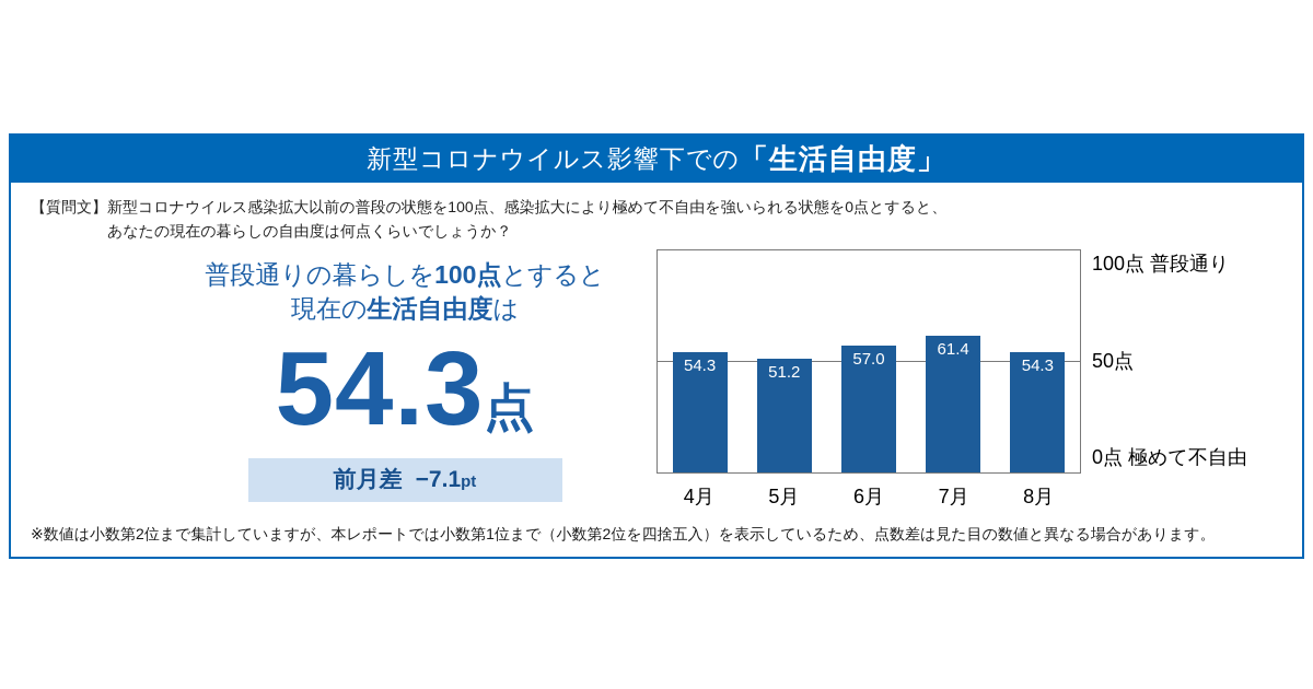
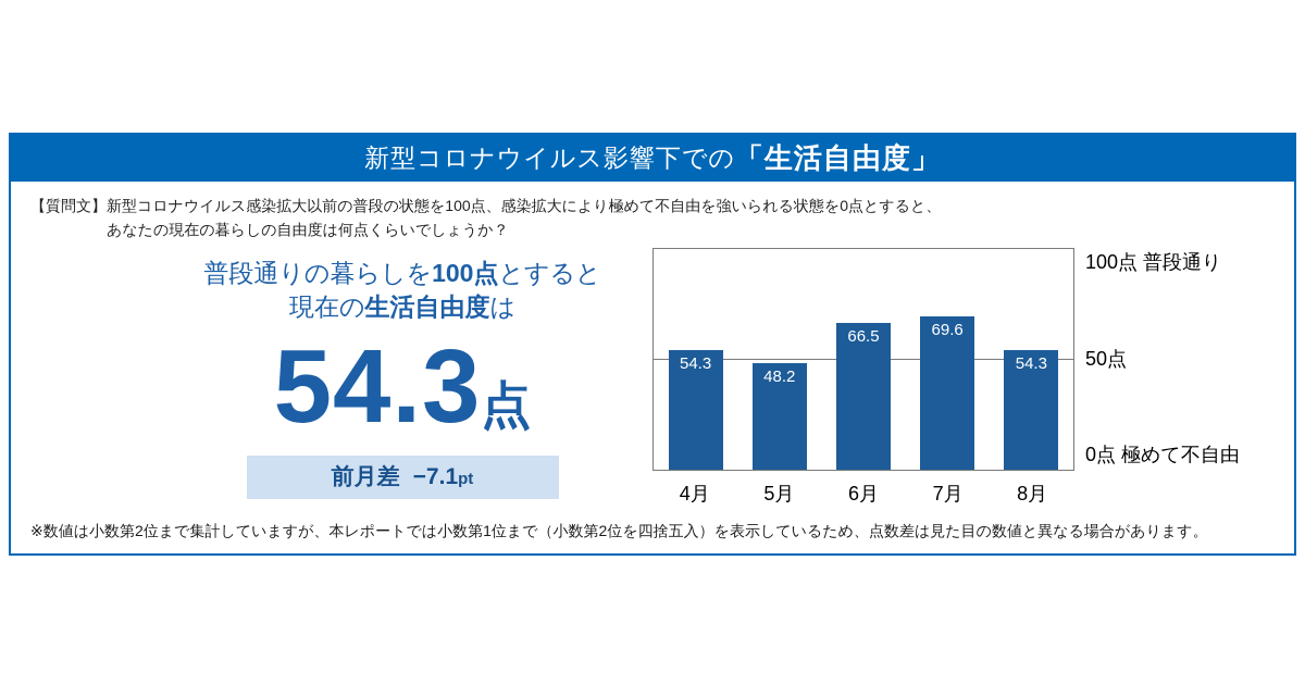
5月: 51.2 -> 48.2
6月: 57.0 -> 66.5
7月: 61.4 -> 69.6
